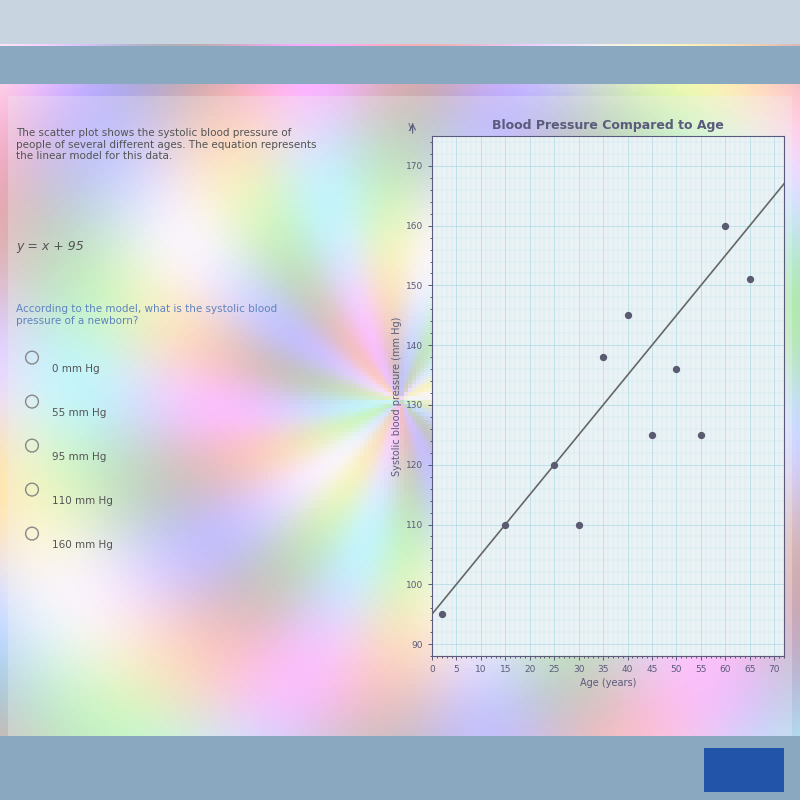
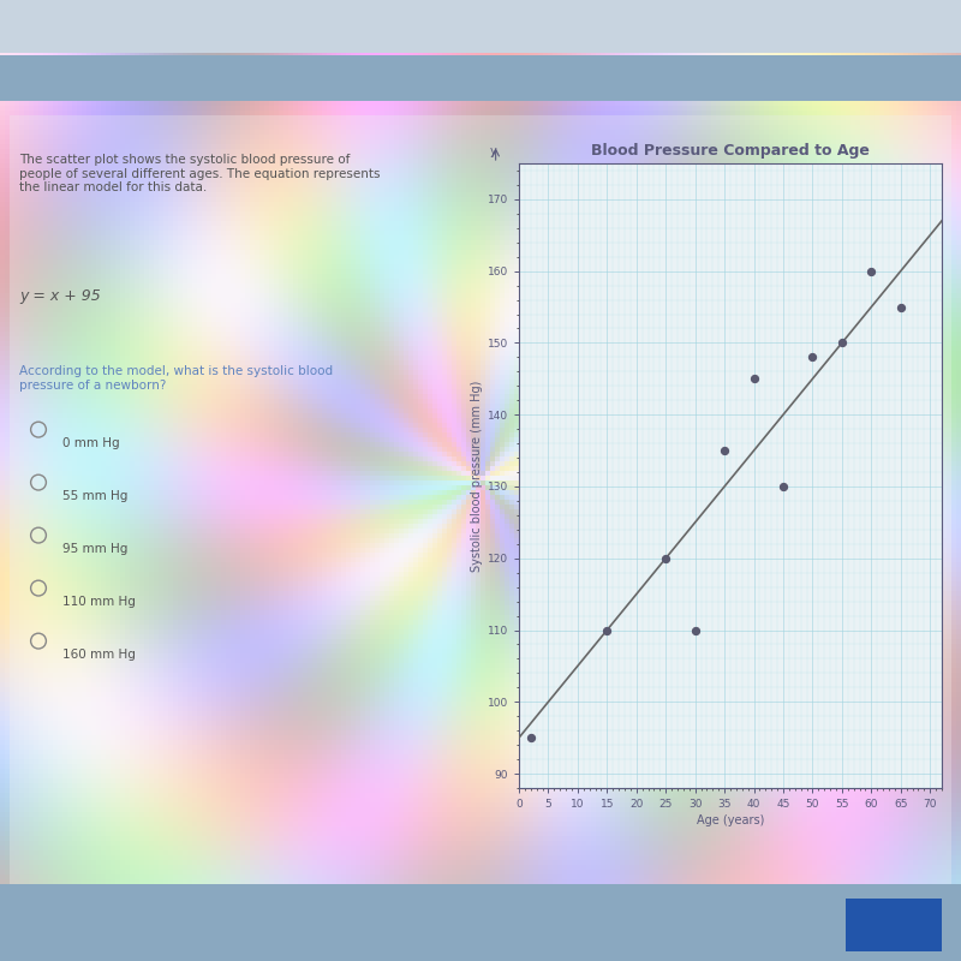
35: 138 -> 135
45: 125 -> 130
50: 136 -> 148
55: 125 -> 150
65: 151 -> 155
